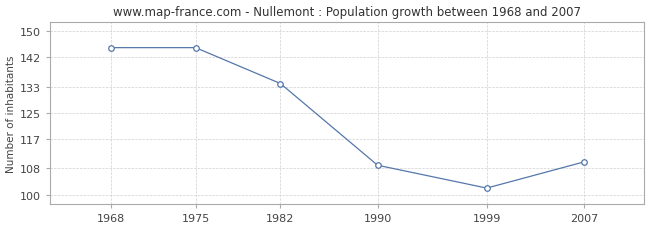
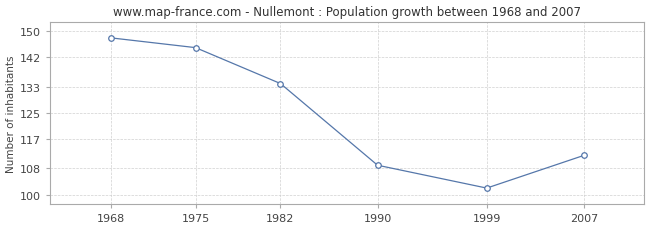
1968: 145 -> 148
2007: 110 -> 112
